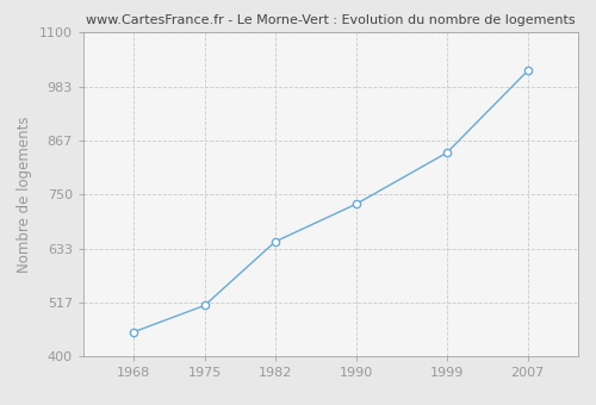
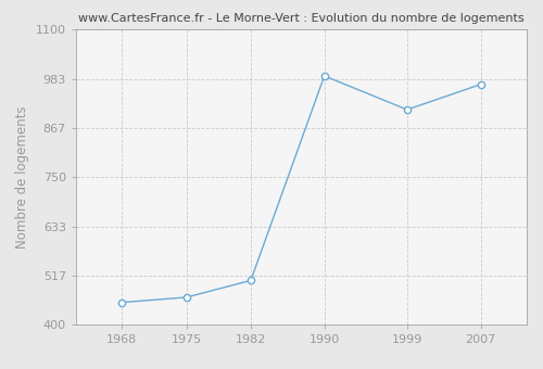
1975: 510 -> 465
1982: 648 -> 505
1990: 729 -> 990
1999: 840 -> 910
2007: 1017 -> 970
